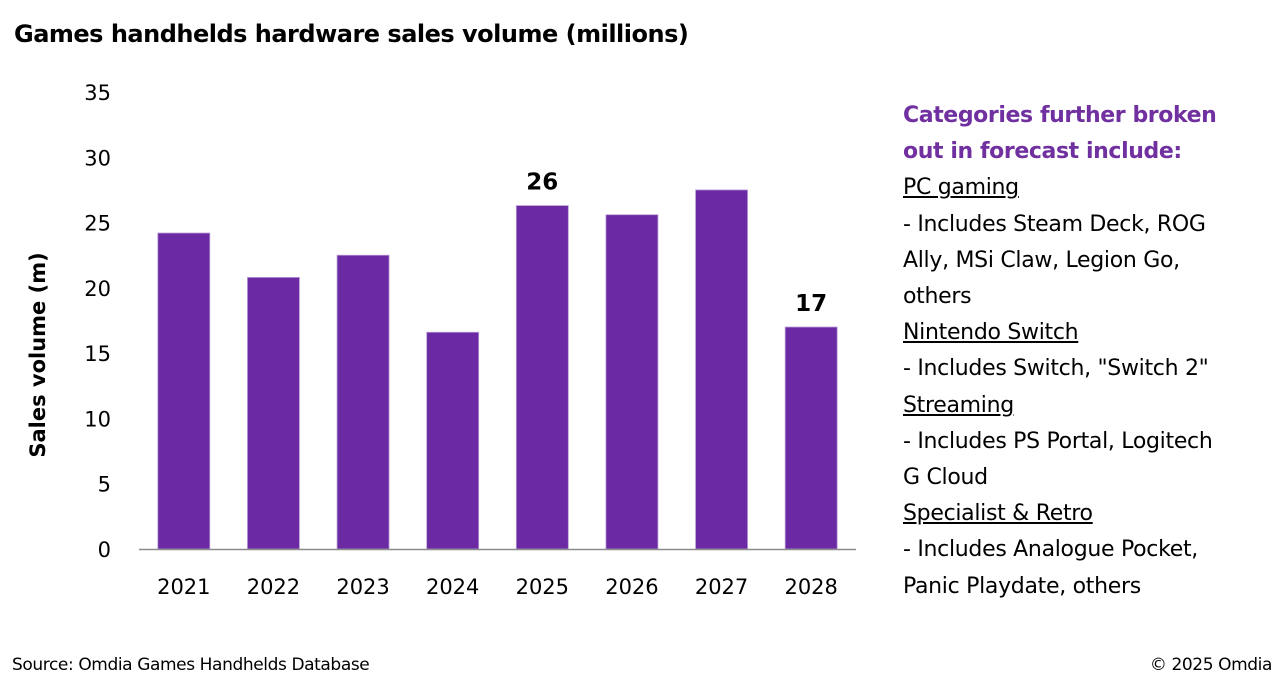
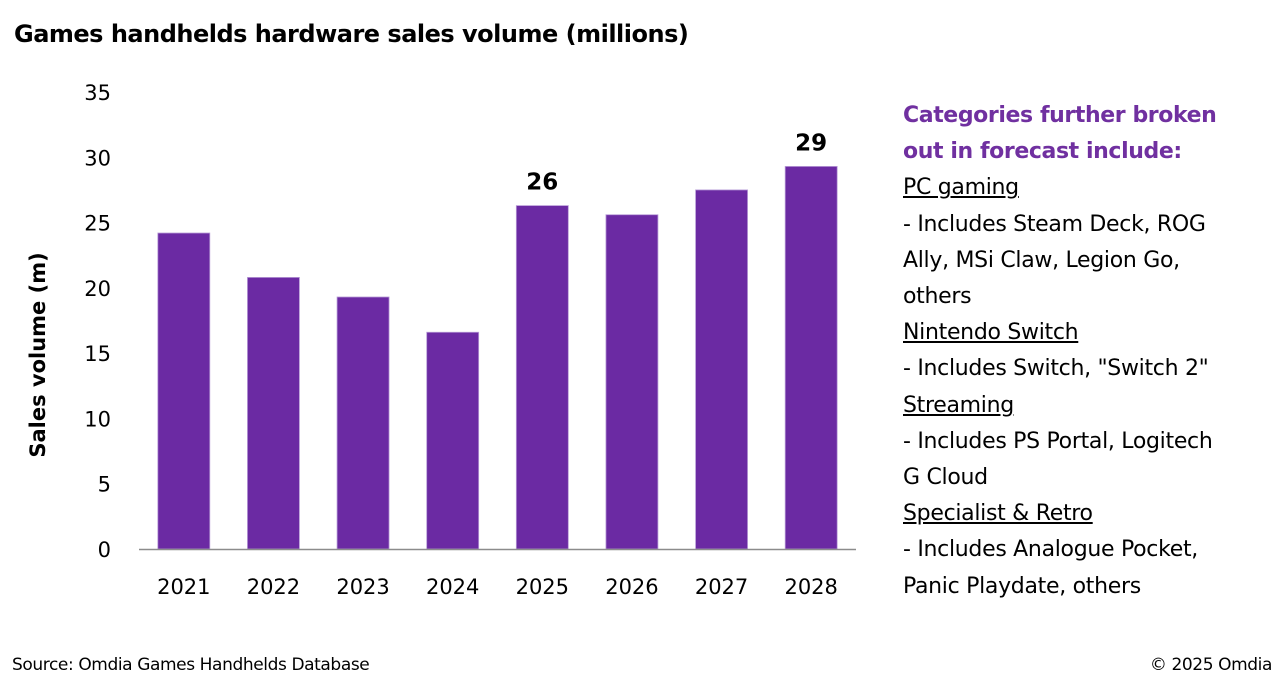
2023: 22.5 -> 19.3
2028: 17 -> 29
